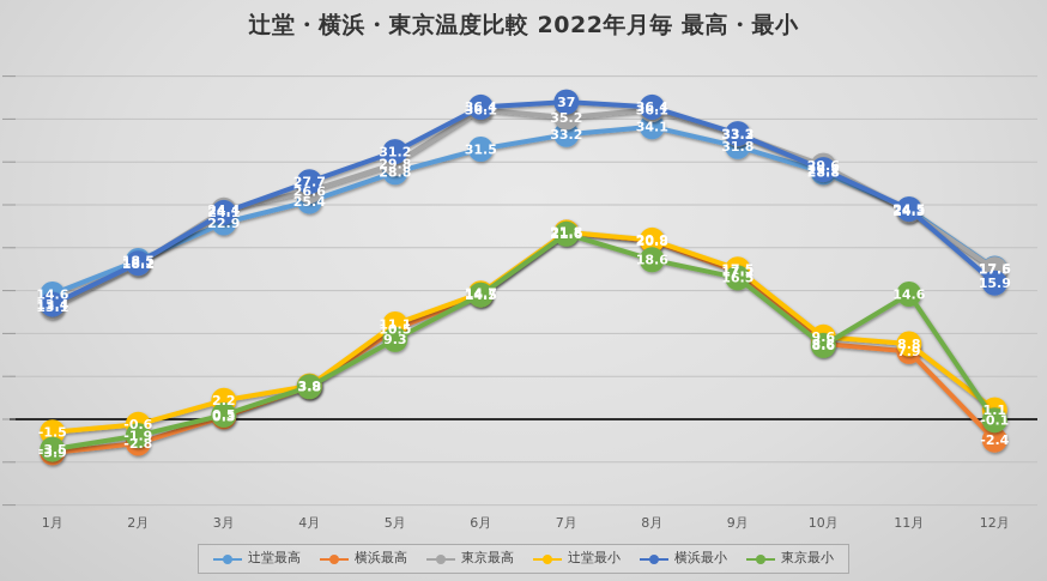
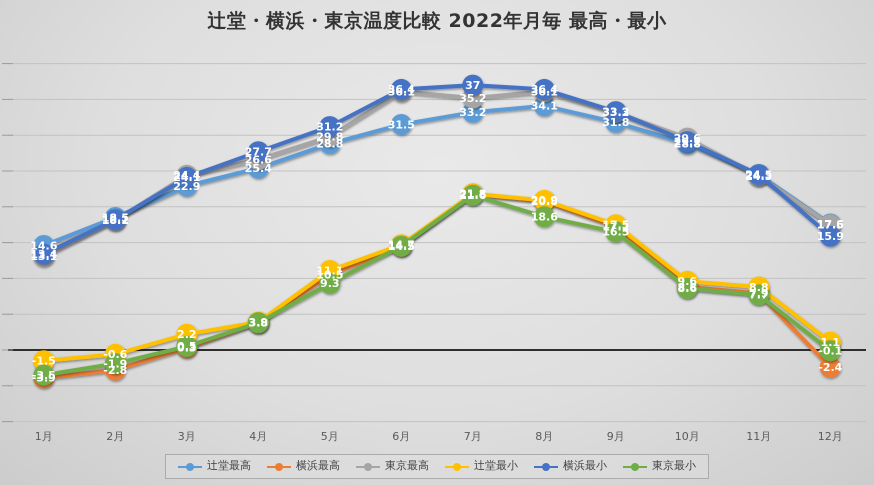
東京最小/11月: 14.6 -> 7.7
